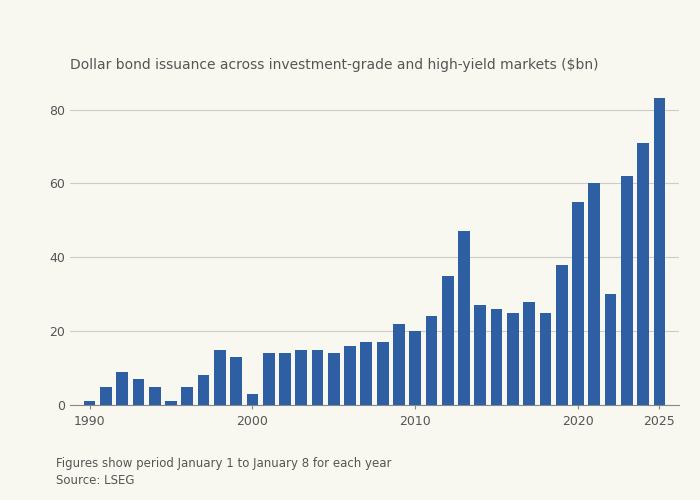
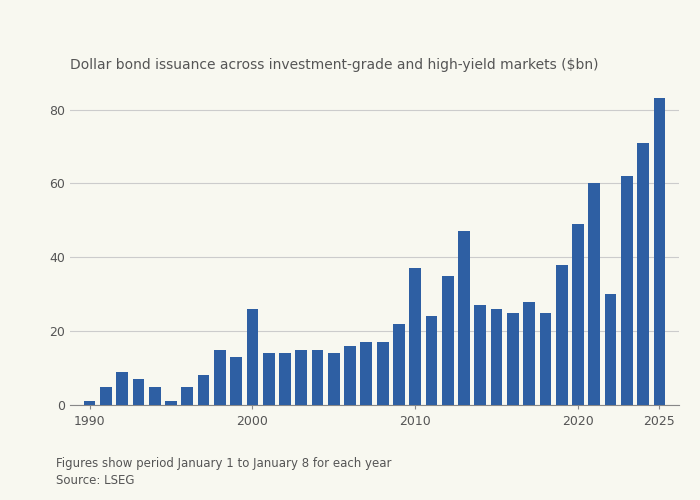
2000: 3 -> 26
2010: 20 -> 37
2020: 55 -> 49
